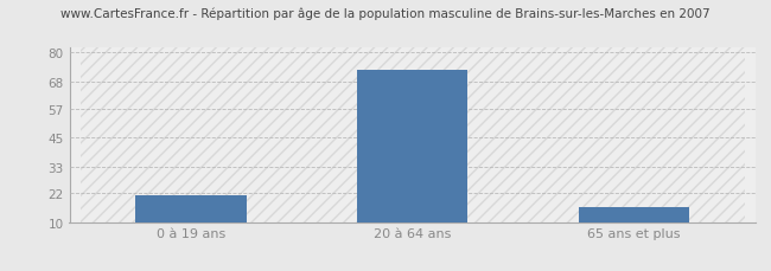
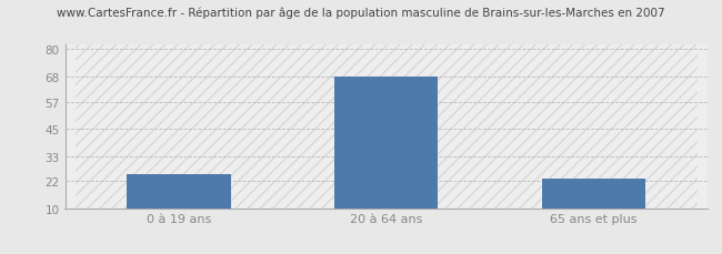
0 à 19 ans: 21 -> 25
20 à 64 ans: 73 -> 68
65 ans et plus: 16 -> 23
